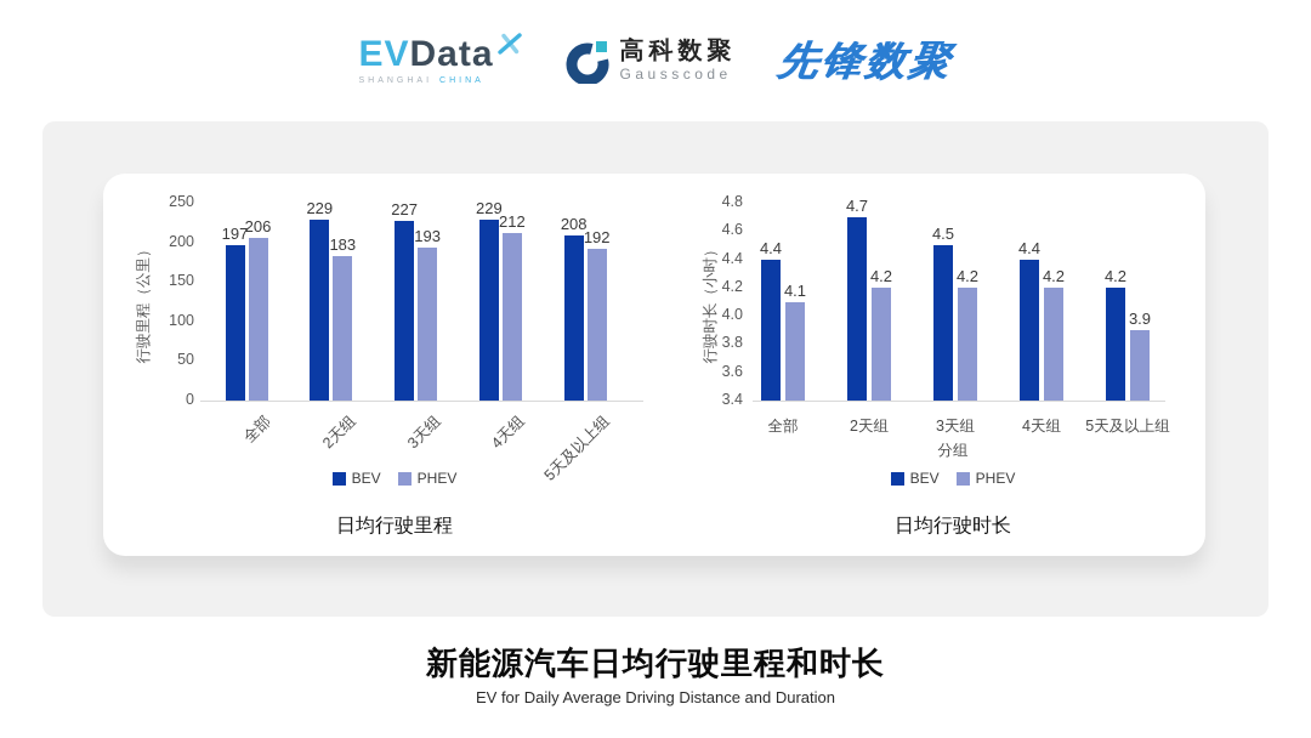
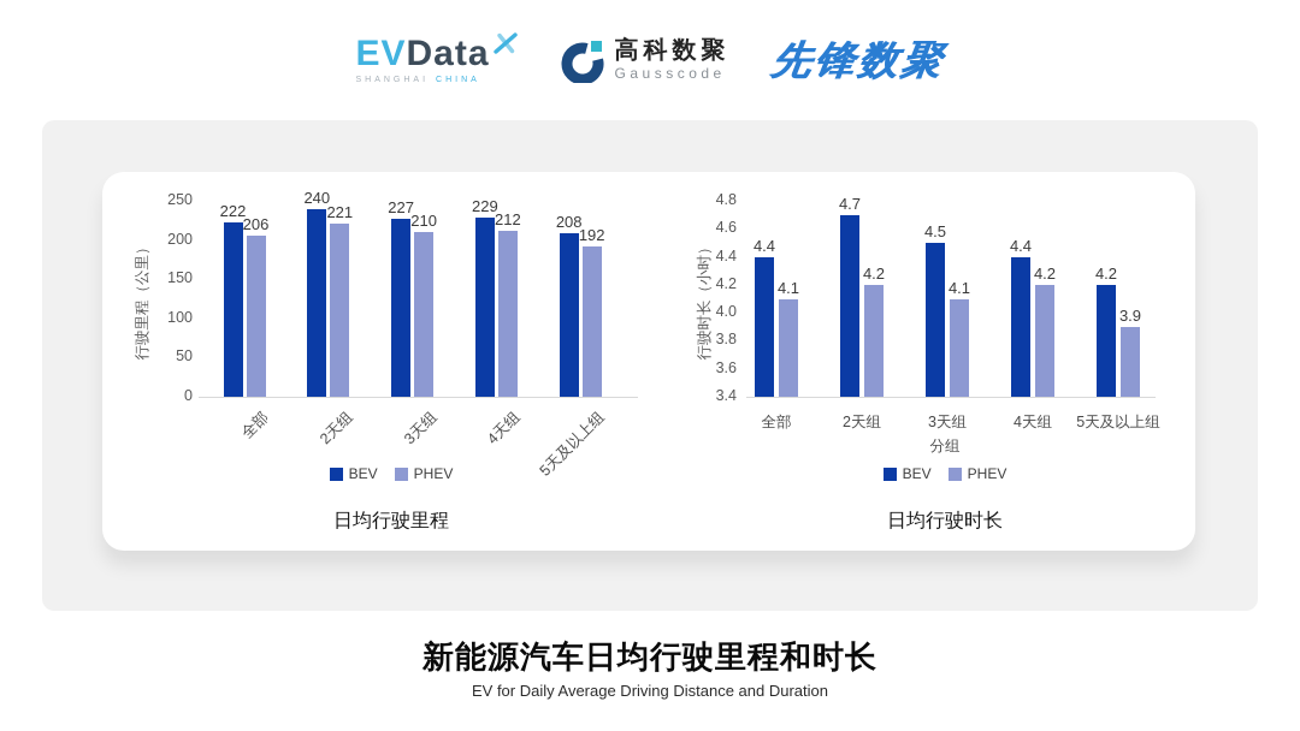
日均行驶里程/BEV/全部: 197 -> 222
日均行驶里程/BEV/2天组: 229 -> 240
日均行驶里程/PHEV/2天组: 183 -> 221
日均行驶里程/PHEV/3天组: 193 -> 210
日均行驶时长/PHEV/3天组: 4.2 -> 4.1
